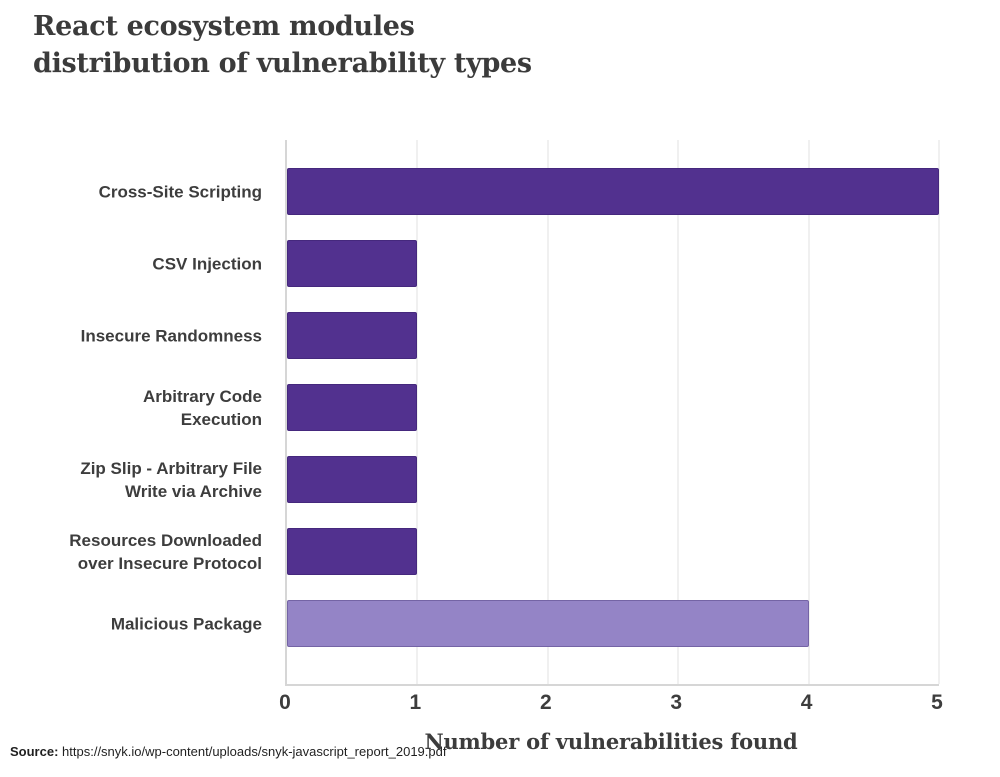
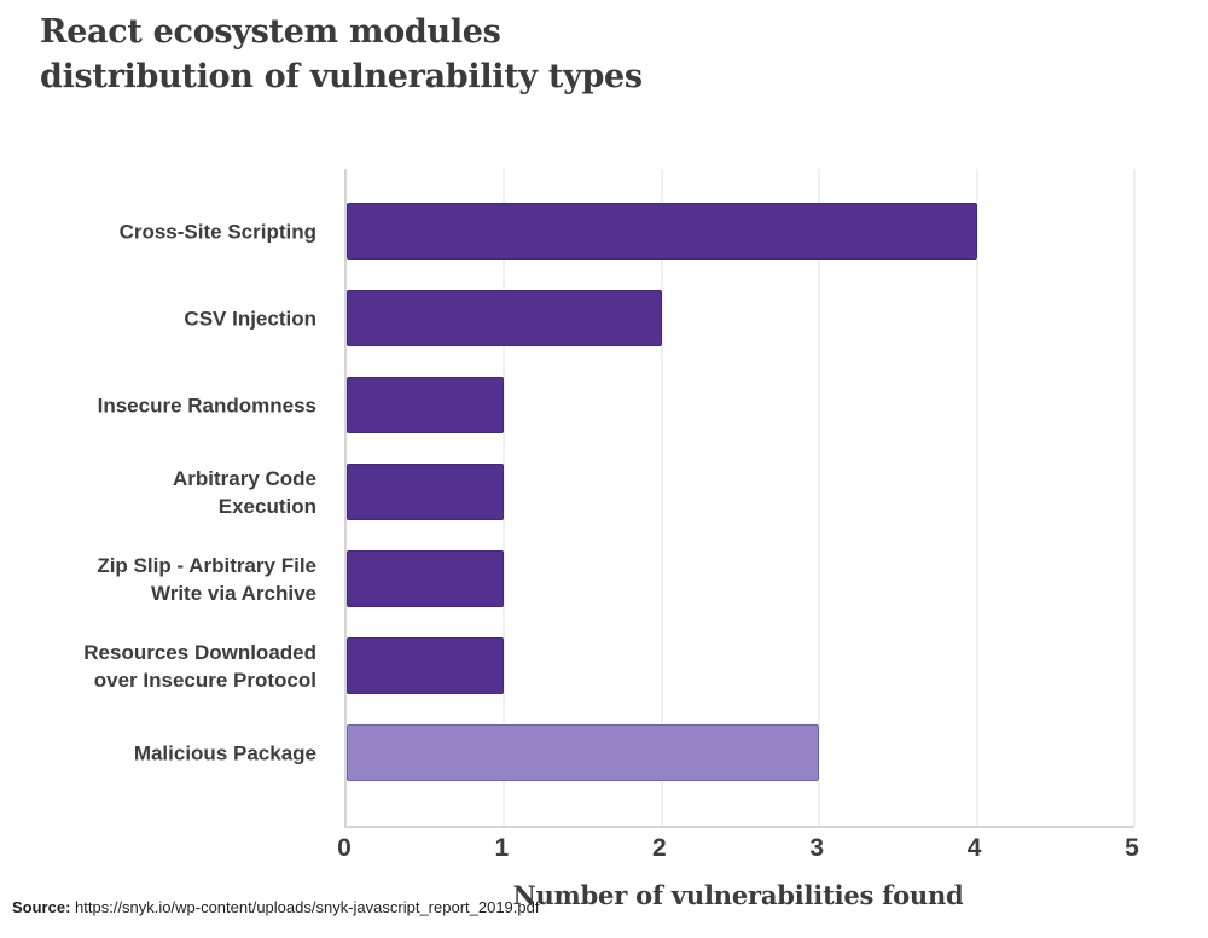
Cross-Site Scripting: 5 -> 4
CSV Injection: 1 -> 2
Malicious Package: 4 -> 3
